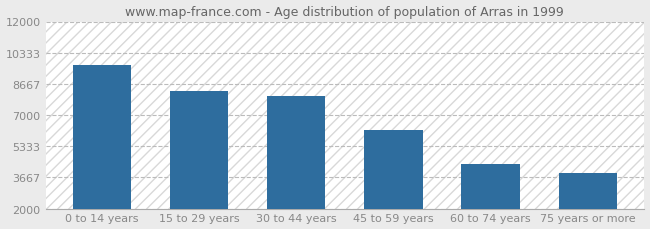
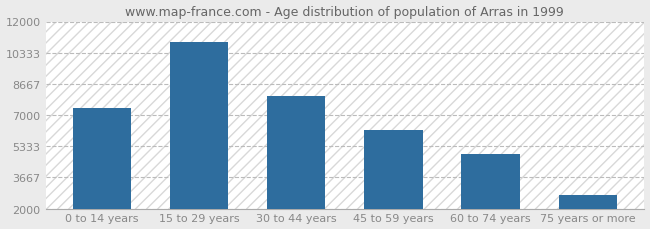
0 to 14 years: 9700 -> 7400
15 to 29 years: 8300 -> 10900
60 to 74 years: 4400 -> 4900
75 years or more: 3900 -> 2700
